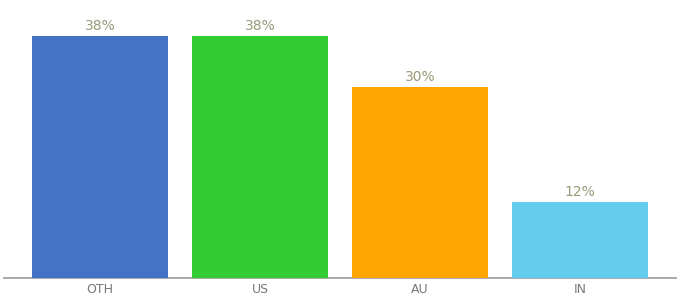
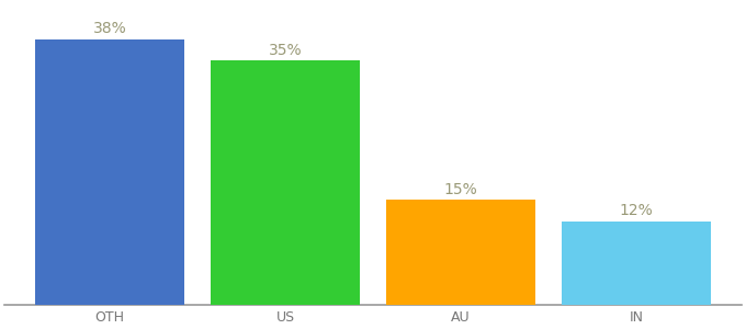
US: 38% -> 35%
AU: 30% -> 15%
